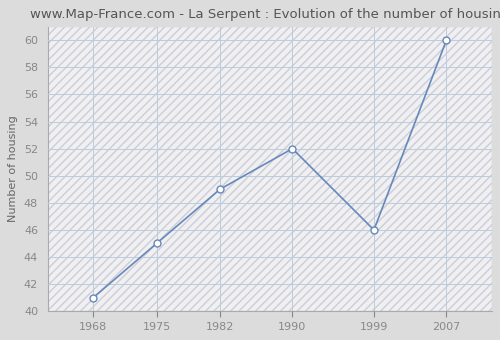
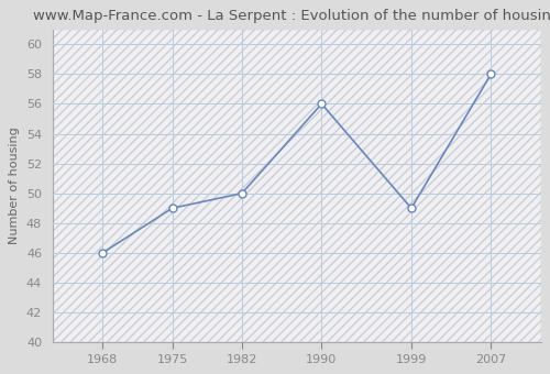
1968: 41 -> 46
1975: 45 -> 49
1982: 49 -> 50
1990: 52 -> 56
1999: 46 -> 49
2007: 60 -> 58
